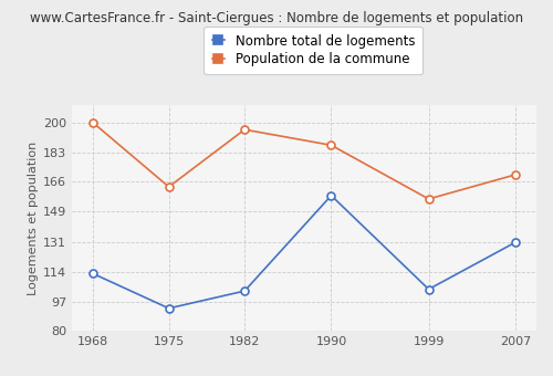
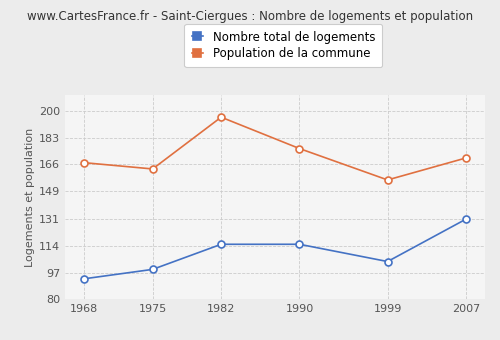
Nombre total de logements/1968: 113 -> 93
Population de la commune/1968: 200 -> 167
Nombre total de logements/1975: 93 -> 99
Nombre total de logements/1982: 103 -> 115
Nombre total de logements/1990: 158 -> 115
Population de la commune/1990: 187 -> 176
